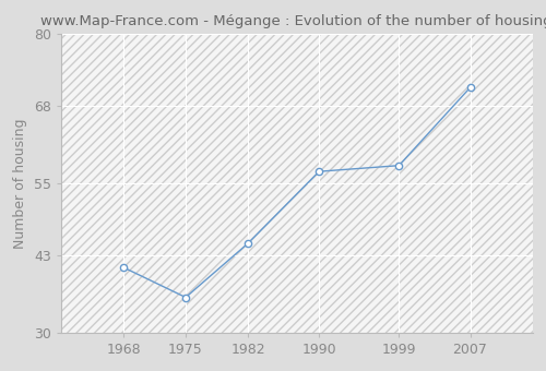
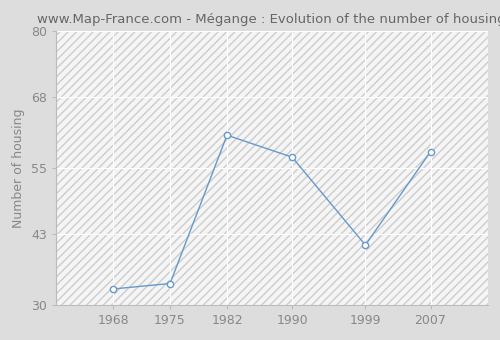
1968: 41 -> 33
1975: 36 -> 34
1982: 45 -> 61
1999: 58 -> 41
2007: 71 -> 58
